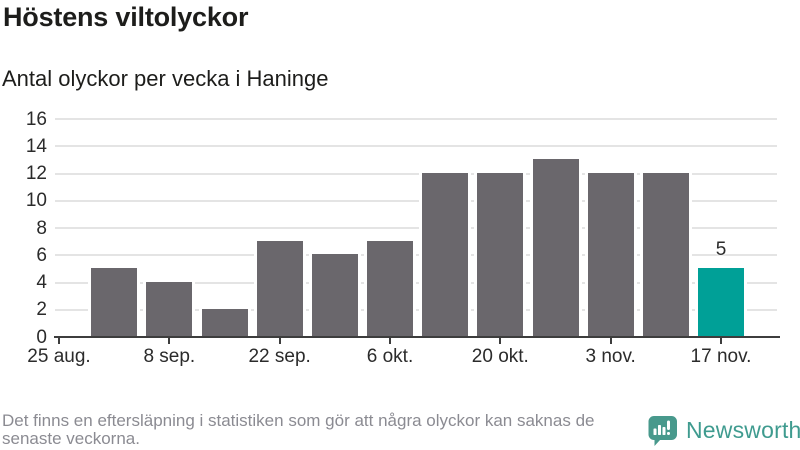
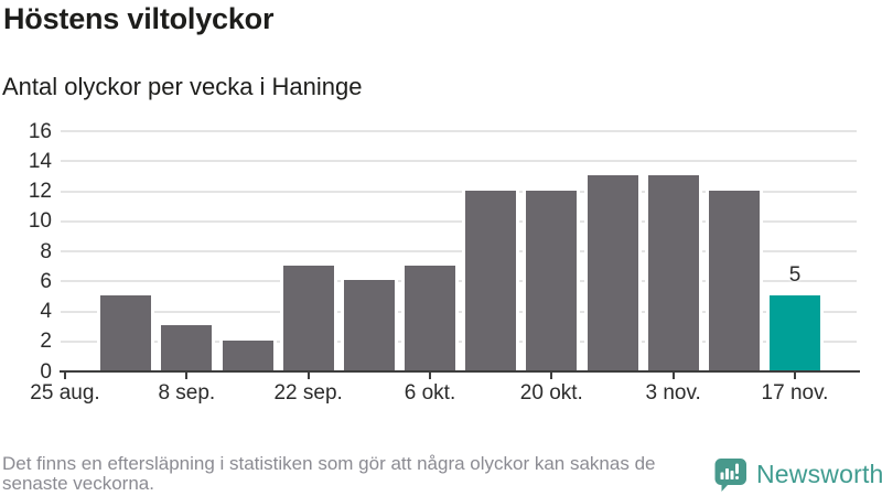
8 sep.: 4 -> 3
3 nov.: 12 -> 13
